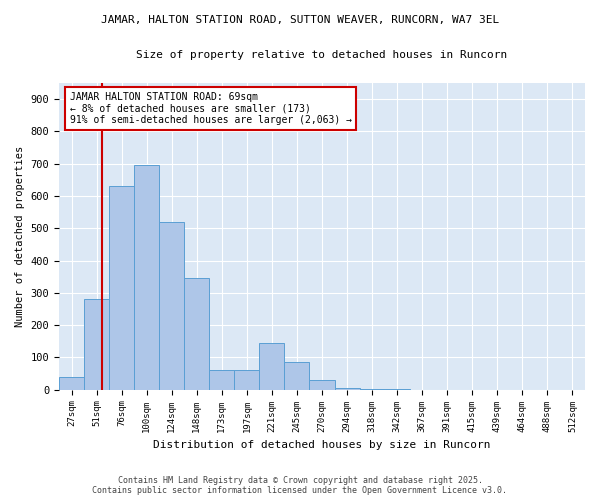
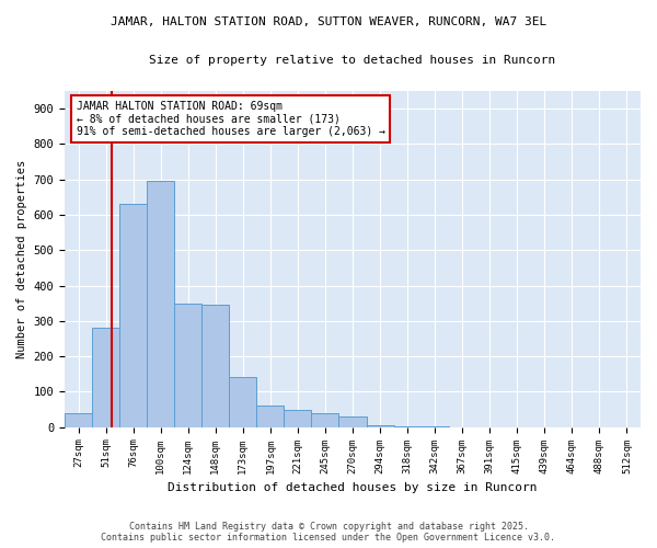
124sqm: 520 -> 350
173sqm: 60 -> 140
221sqm: 145 -> 50
245sqm: 85 -> 40
